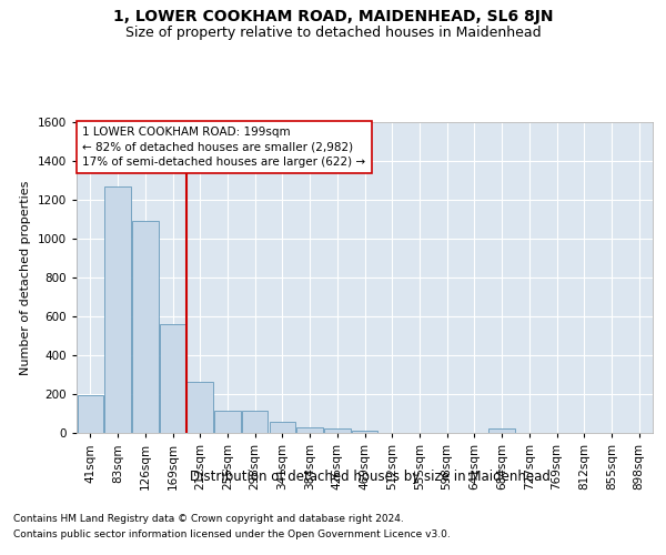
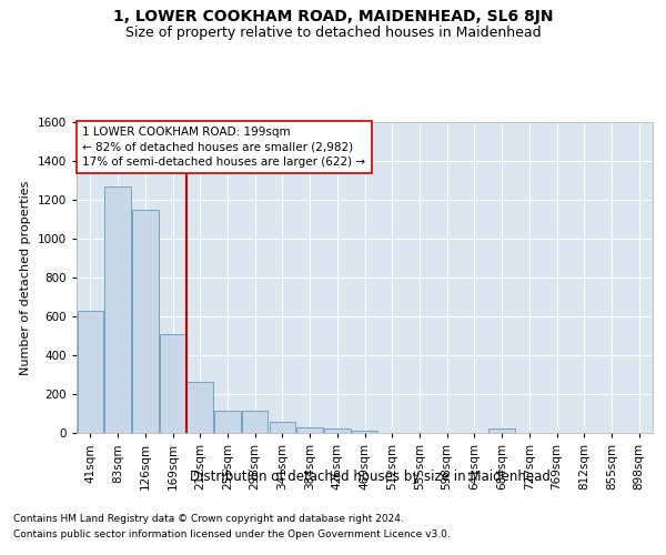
41sqm: 200 -> 630
126sqm: 1090 -> 1150
169sqm: 560 -> 510
